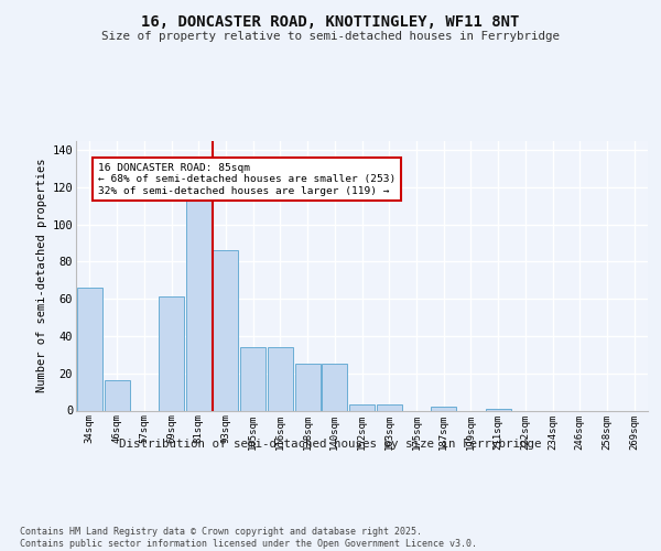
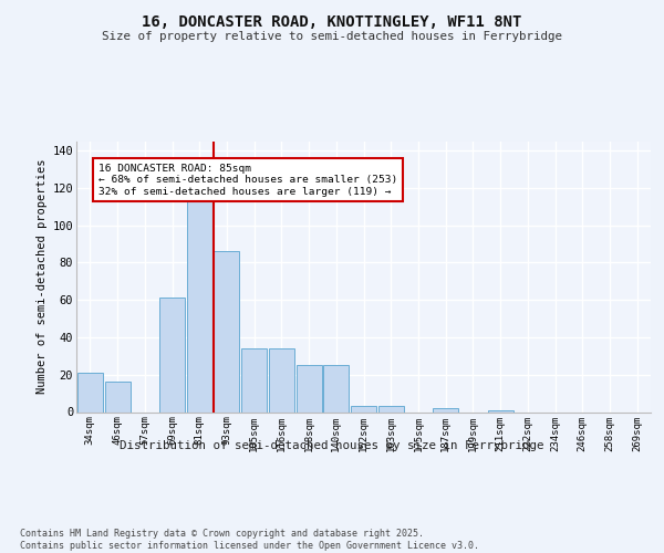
34sqm: 66 -> 21
